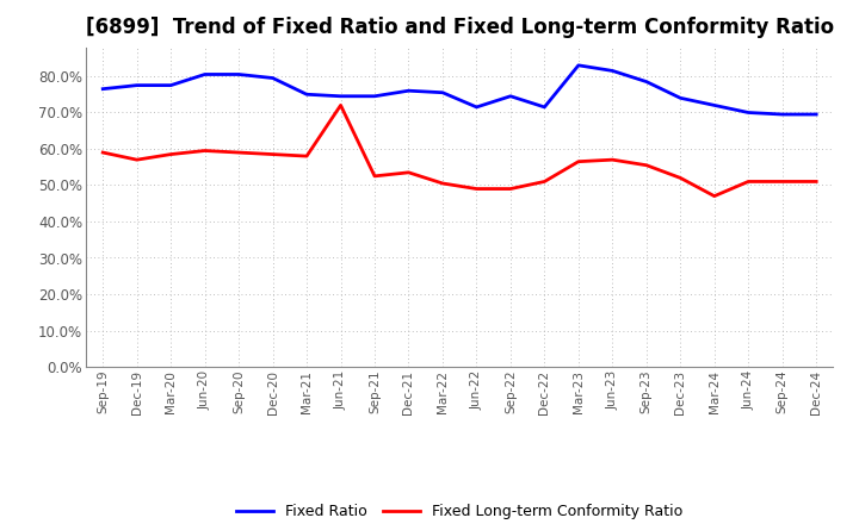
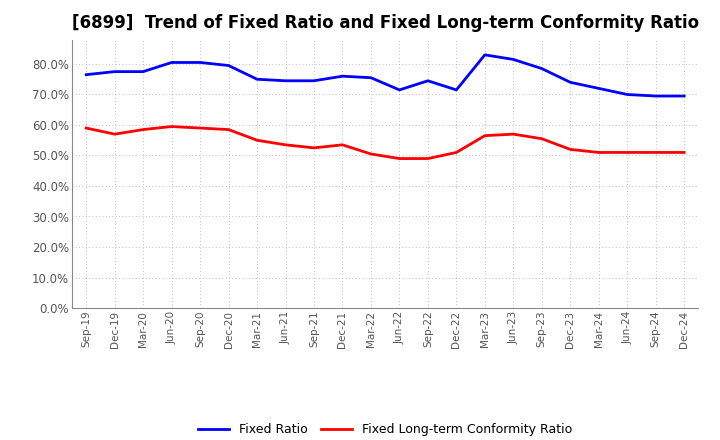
Fixed Long-term Conformity Ratio/Mar-21: 58.0% -> 55.0%
Fixed Long-term Conformity Ratio/Jun-21: 72.0% -> 53.5%
Fixed Long-term Conformity Ratio/Mar-24: 47.0% -> 51.0%
